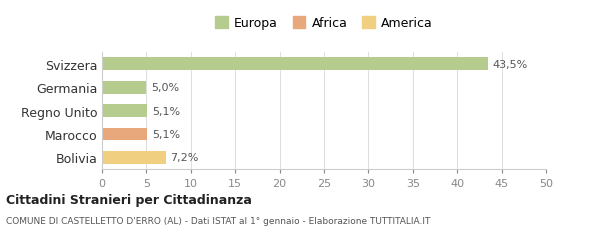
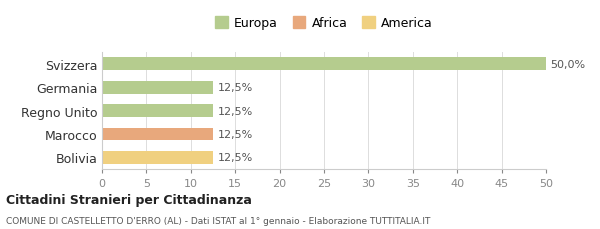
Svizzera: 43,5% -> 50,0%
Germania: 5,0% -> 12,5%
Regno Unito: 5,1% -> 12,5%
Marocco: 5,1% -> 12,5%
Bolivia: 7,2% -> 12,5%
